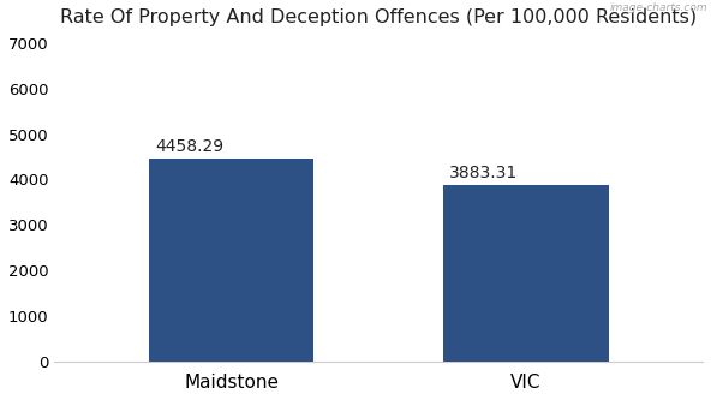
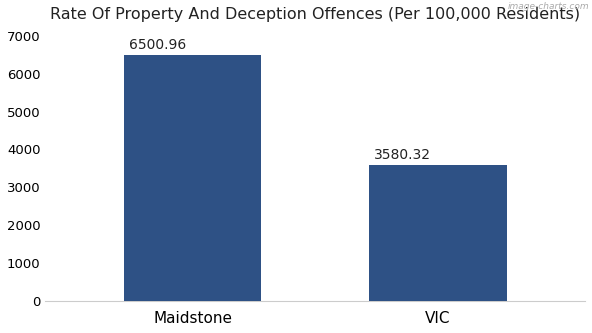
Maidstone: 4458.29 -> 6500.96
VIC: 3883.31 -> 3580.32
